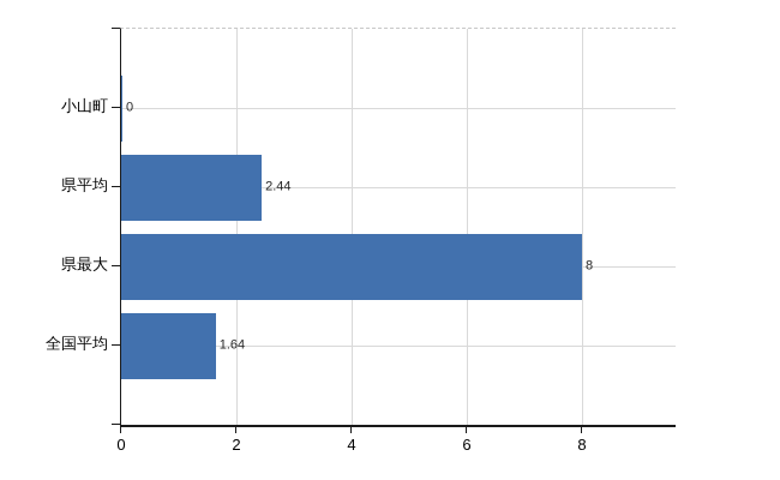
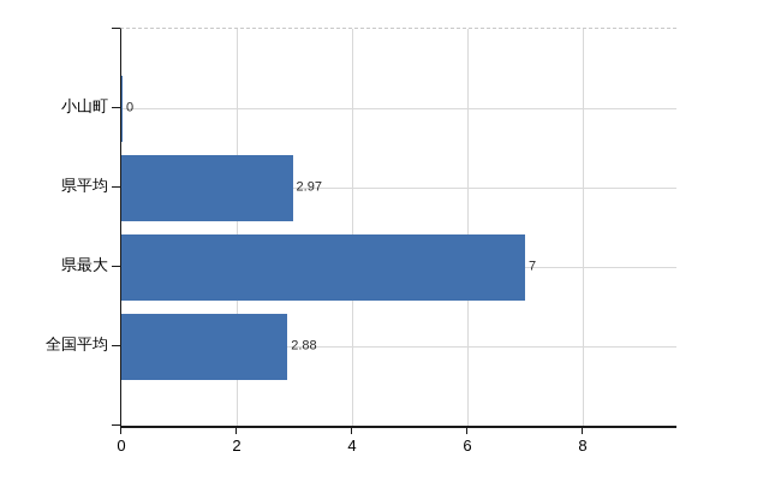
県平均: 2.44 -> 2.97
県最大: 8 -> 7
全国平均: 1.64 -> 2.88
